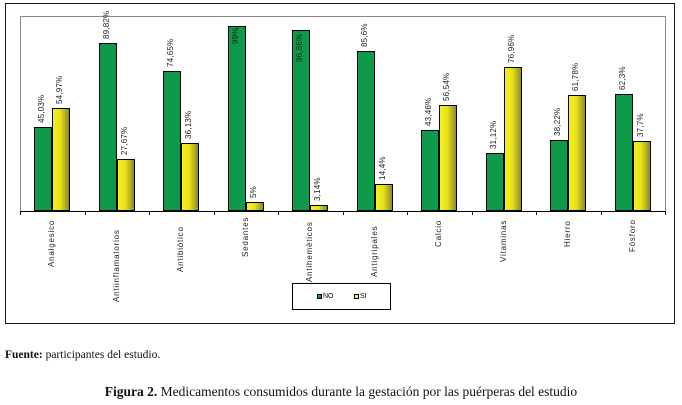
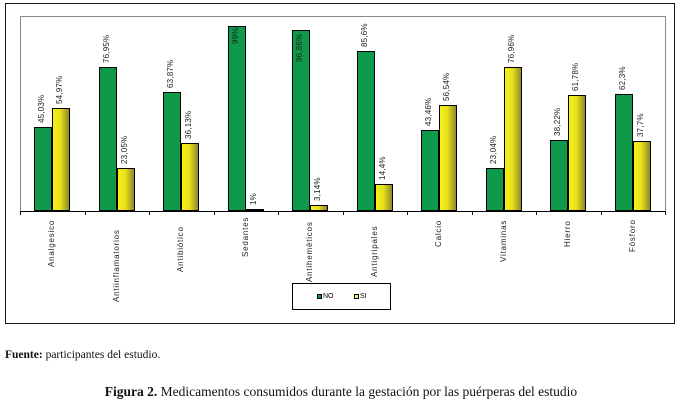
NO/Antiinflamatorios: 89,82% -> 76,95%
SI/Antiinflamatorios: 27,67% -> 23,05%
NO/Antibiótico: 74,65% -> 63,87%
SI/Sedantes: 5% -> 1%
NO/Vitaminas: 31,12% -> 23,04%
